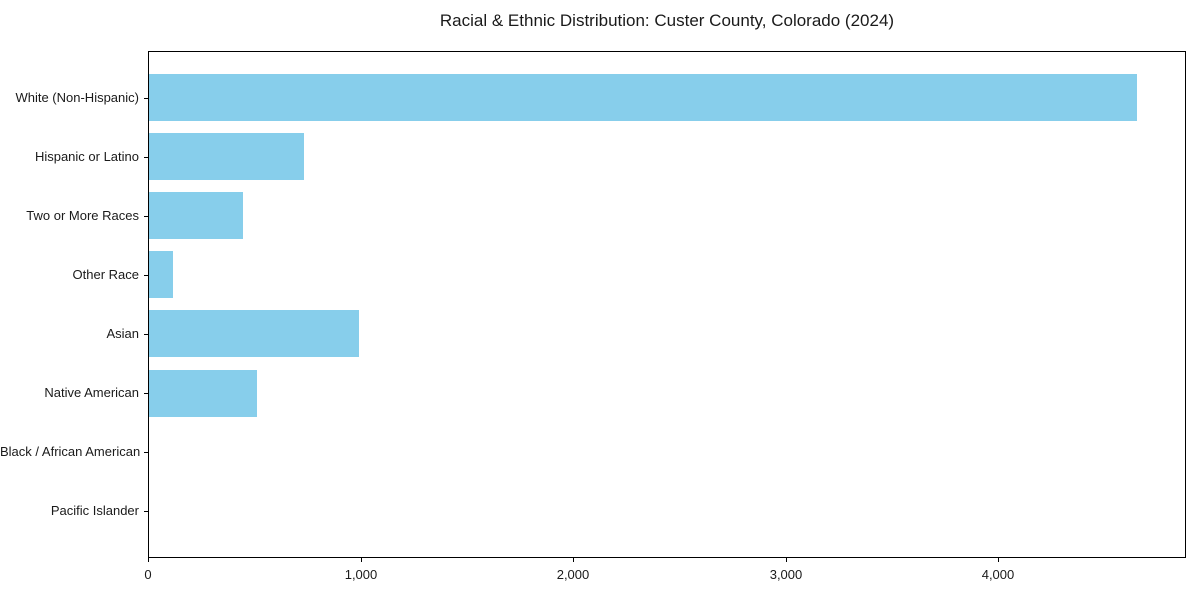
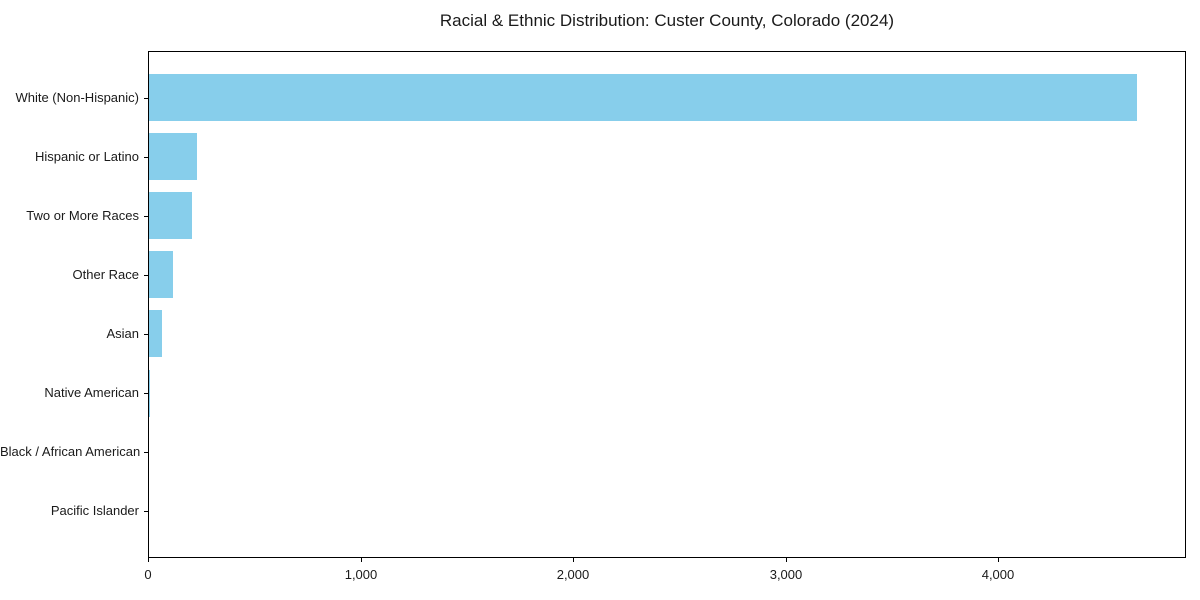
Hispanic or Latino: 730 -> 220
Two or More Races: 440 -> 200
Asian: 990 -> 60
Native American: 510 -> 10
